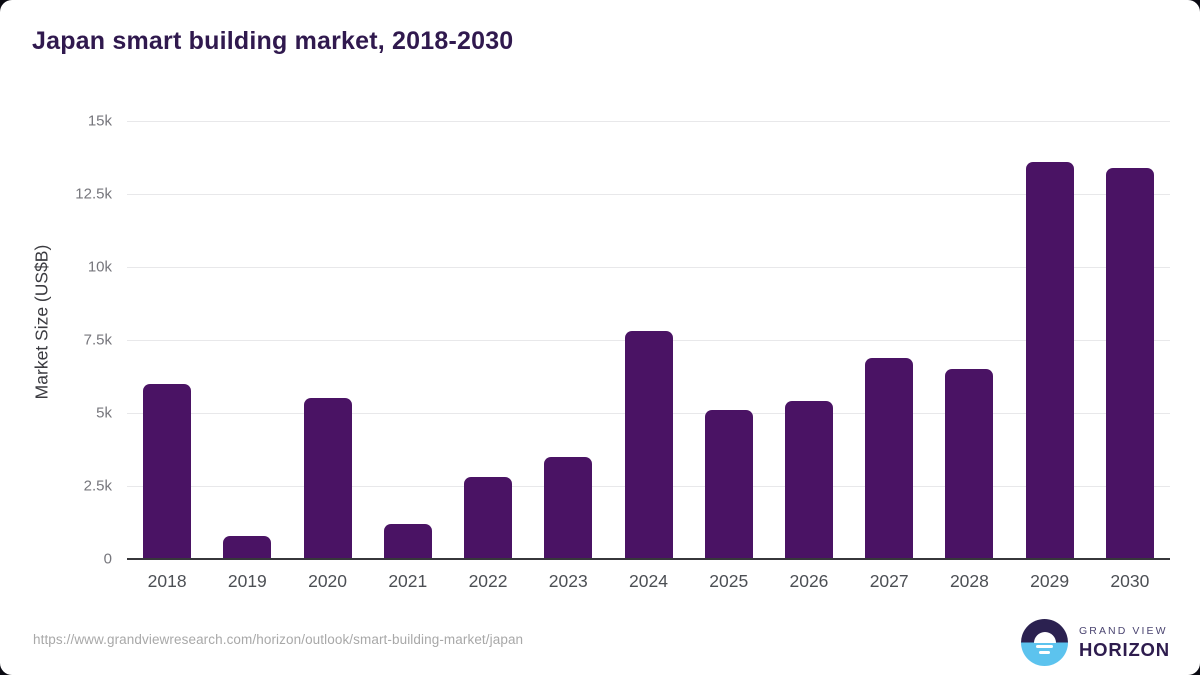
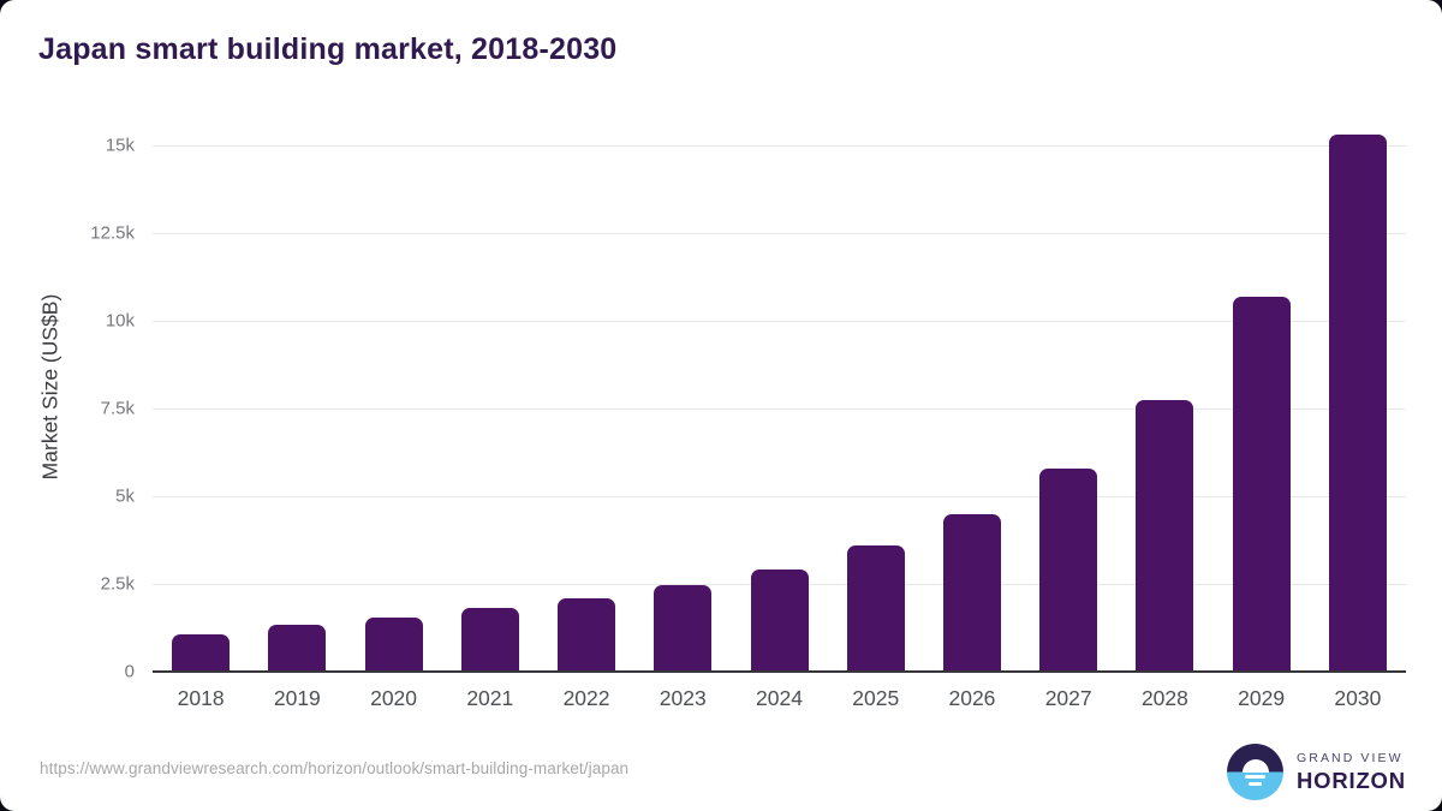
2018: 6.0k -> 1.0k
2019: 0.8k -> 1.4k
2020: 5.5k -> 1.6k
2021: 1.2k -> 1.8k
2022: 2.8k -> 2.1k
2023: 3.5k -> 2.4k
2024: 7.8k -> 2.9k
2025: 5.1k -> 3.6k
2026: 5.4k -> 4.5k
2027: 6.9k -> 5.8k
2028: 6.5k -> 7.8k
2029: 13.6k -> 10.7k
2030: 13.4k -> 15.3k
